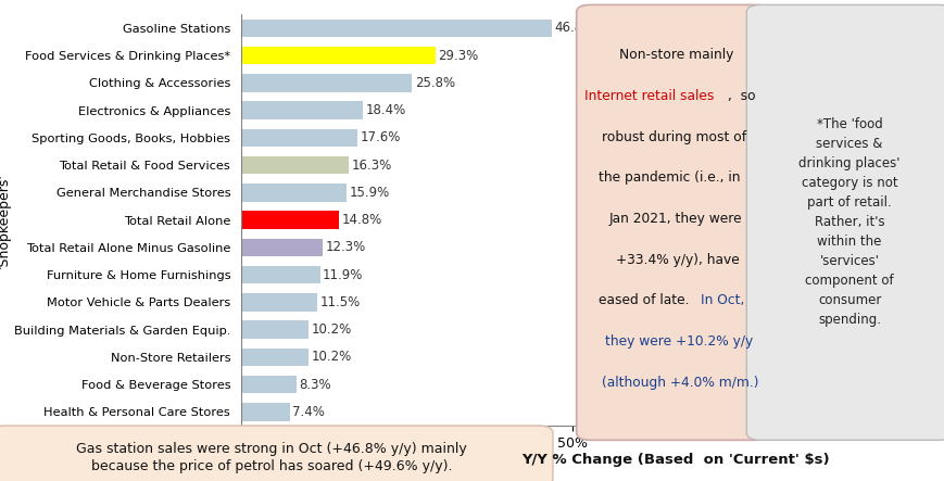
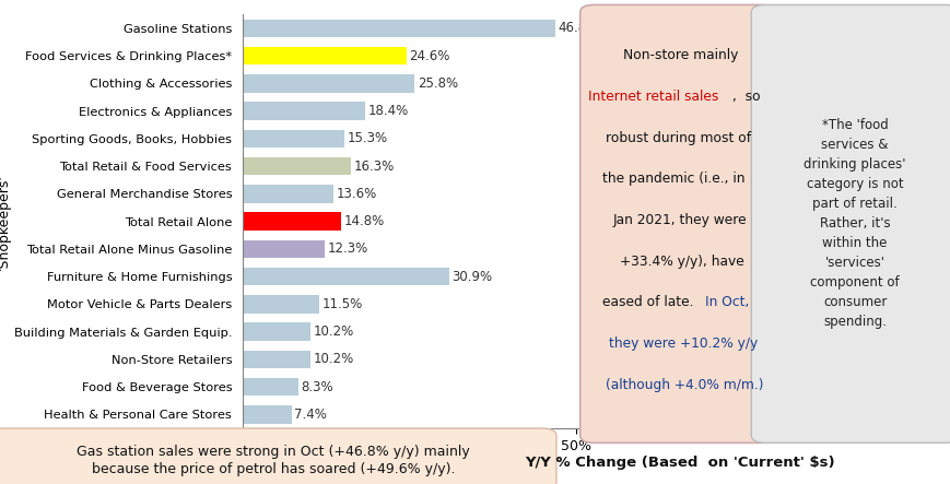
Food Services & Drinking Places*: 29.3% -> 24.6%
Sporting Goods, Books, Hobbies: 17.6% -> 15.3%
General Merchandise Stores: 15.9% -> 13.6%
Furniture & Home Furnishings: 11.9% -> 30.9%
